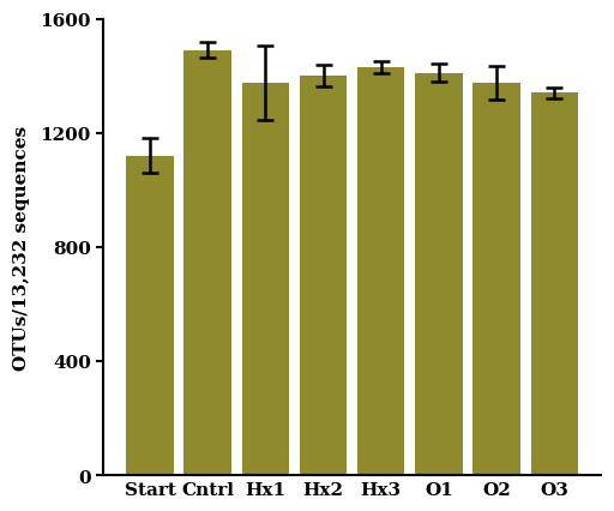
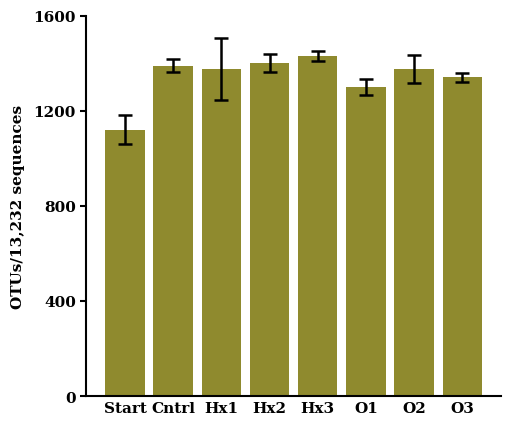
Cntrl: 1490 -> 1390
O1: 1410 -> 1300
